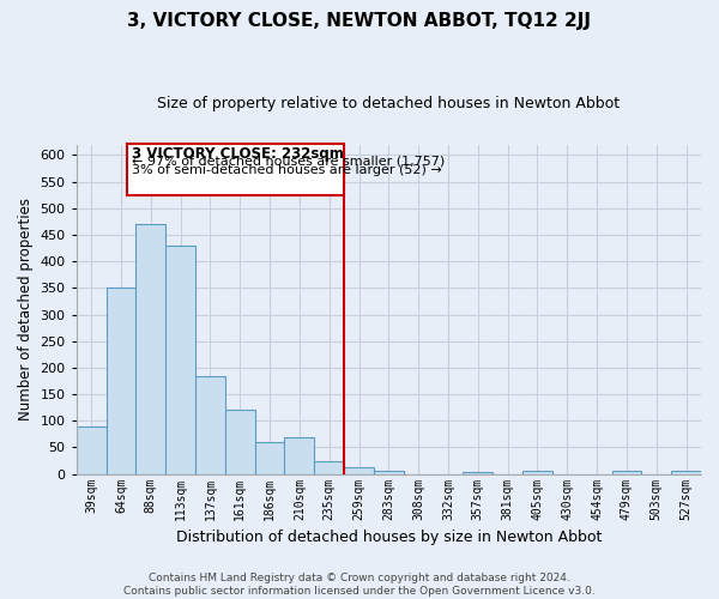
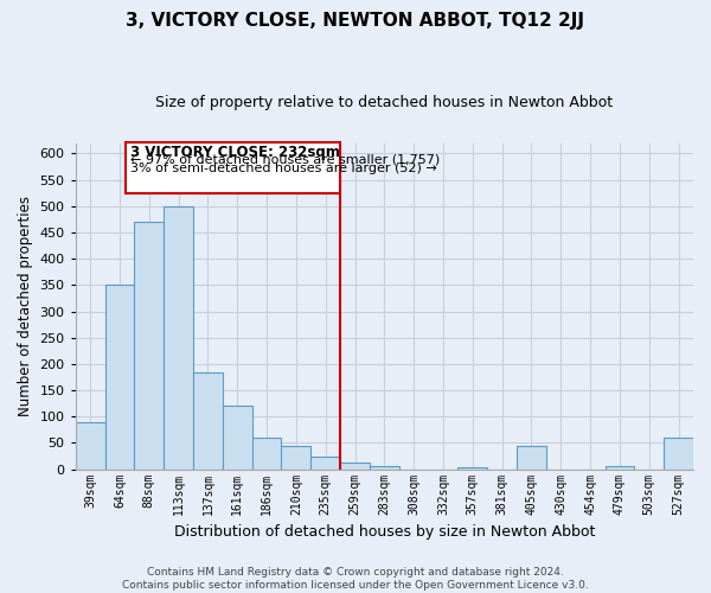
113sqm: 430 -> 500
210sqm: 70 -> 45
405sqm: 5 -> 45
527sqm: 5 -> 60
